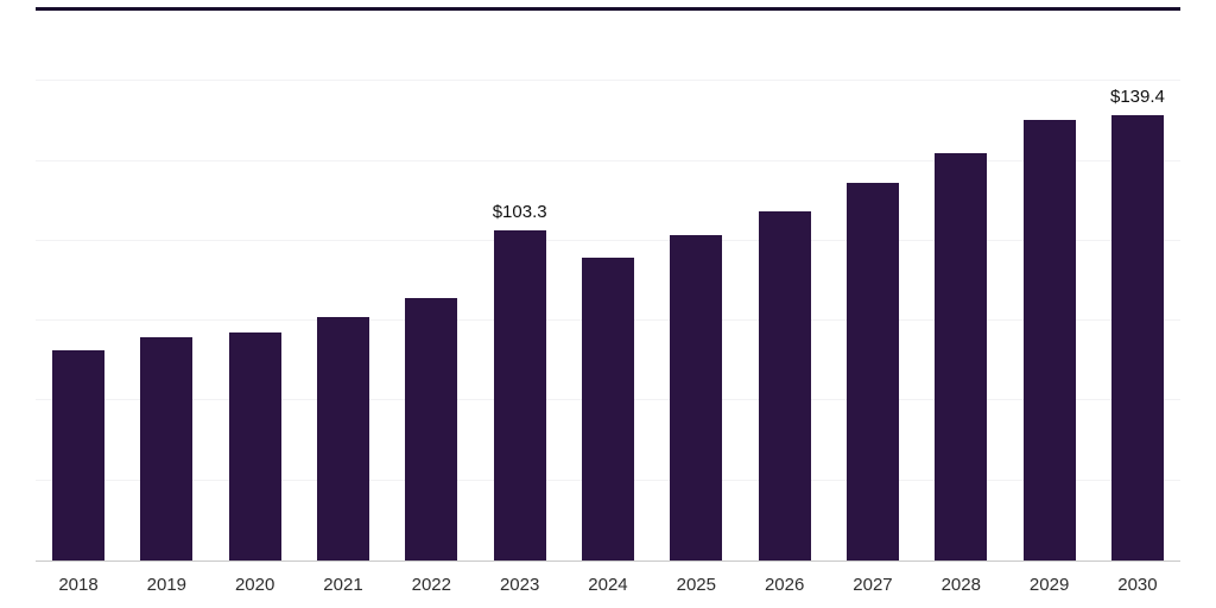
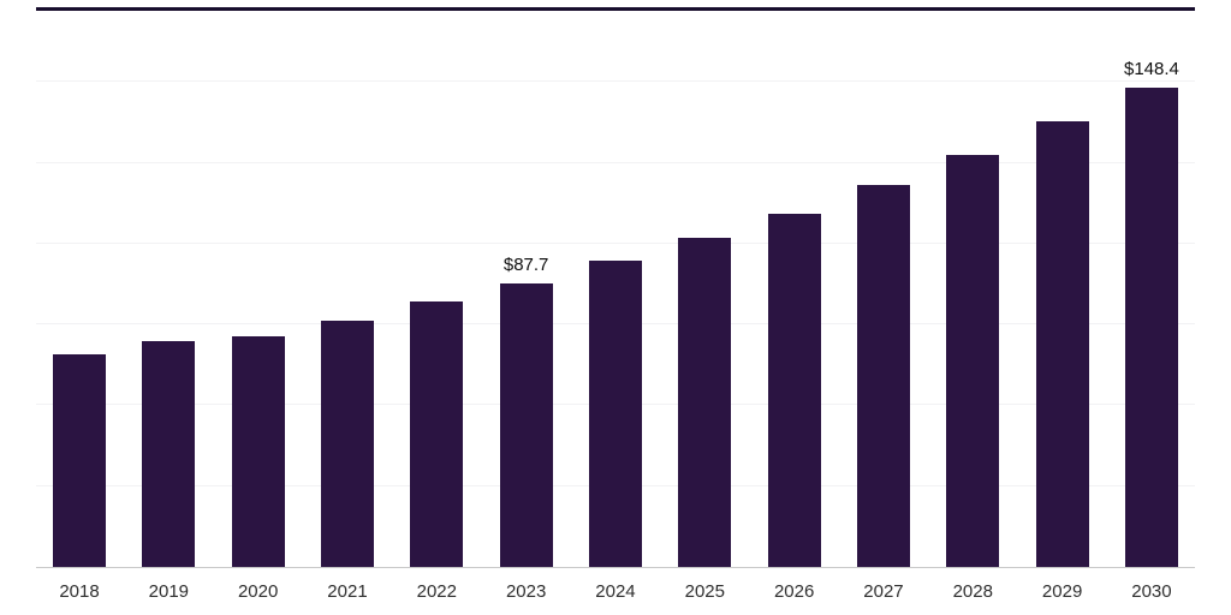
2023: $103.3 -> $87.7
2030: $139.4 -> $148.4
